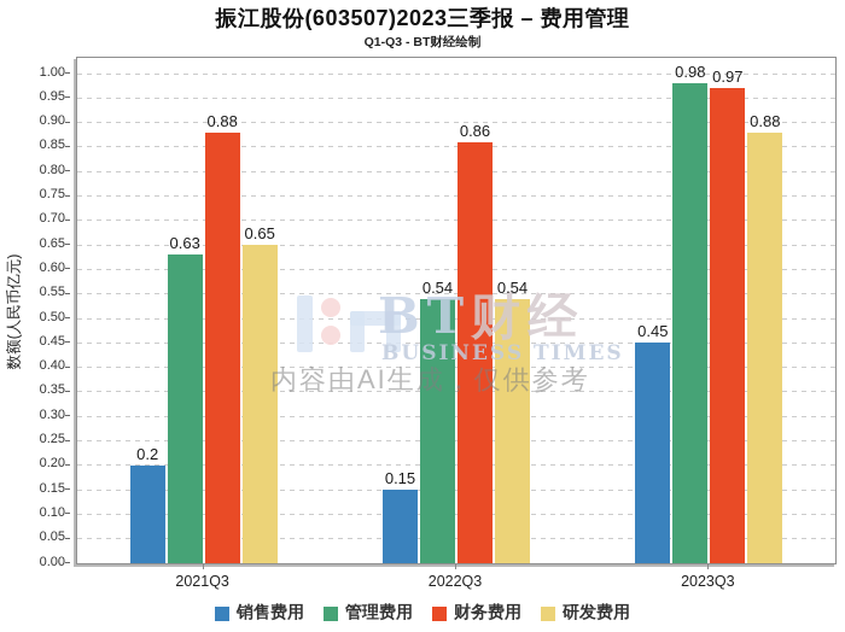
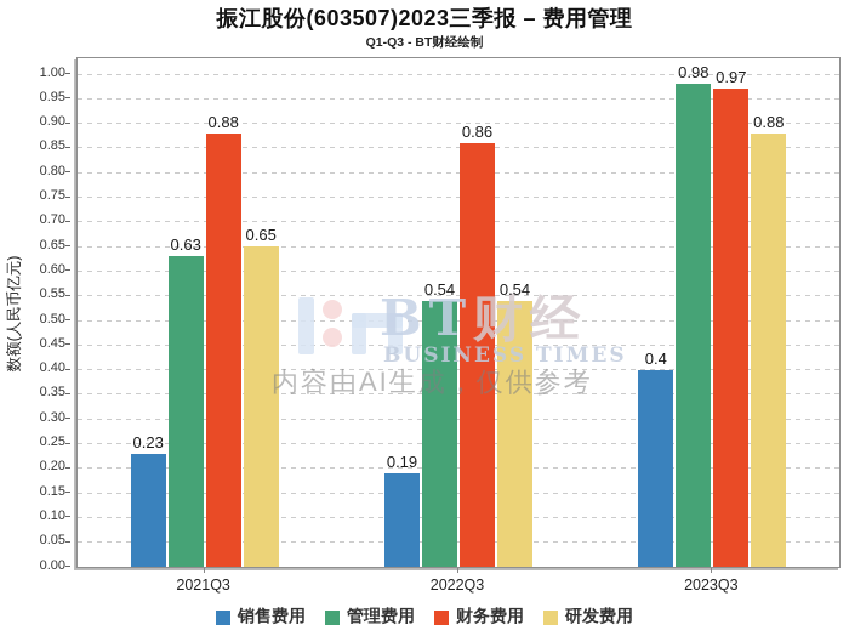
销售费用/2021Q3: 0.2 -> 0.23
销售费用/2022Q3: 0.15 -> 0.19
销售费用/2023Q3: 0.45 -> 0.4
